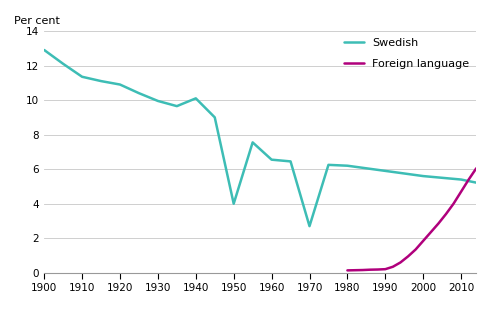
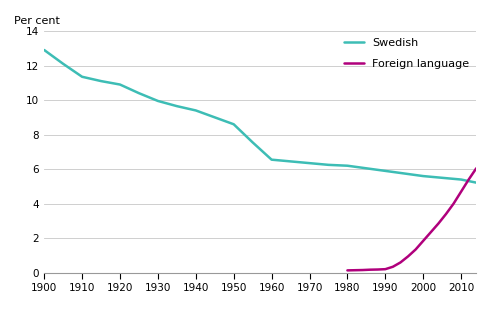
Swedish/1940: 10.1 -> 9.4
Swedish/1950: 4.0 -> 8.6
Swedish/1970: 2.7 -> 6.3
